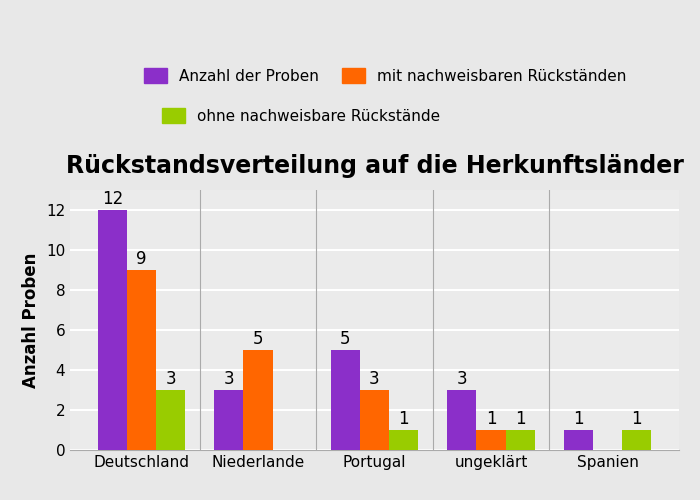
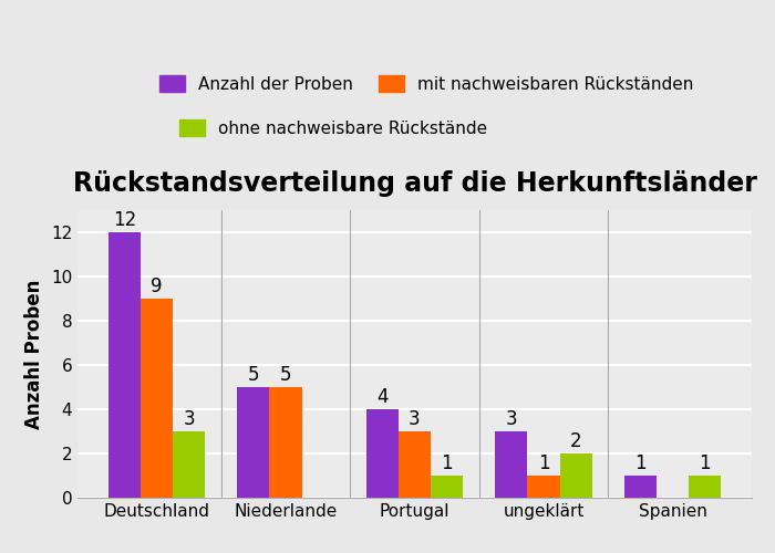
Anzahl der Proben/Niederlande: 3 -> 5
Anzahl der Proben/Portugal: 5 -> 4
ohne nachweisbare Rückstände/ungeklärt: 1 -> 2
